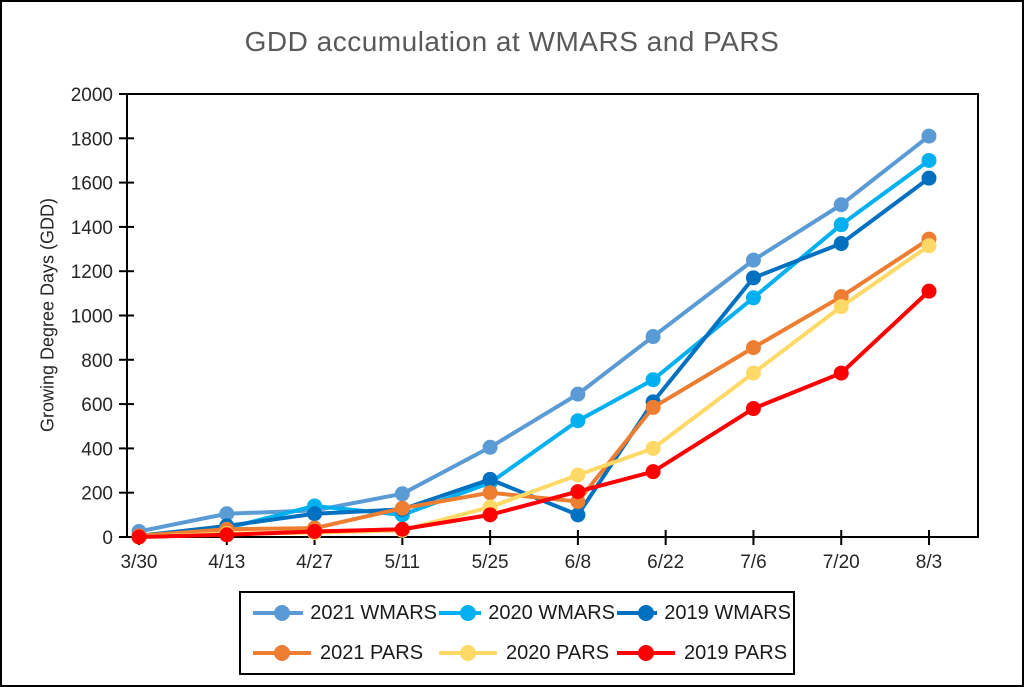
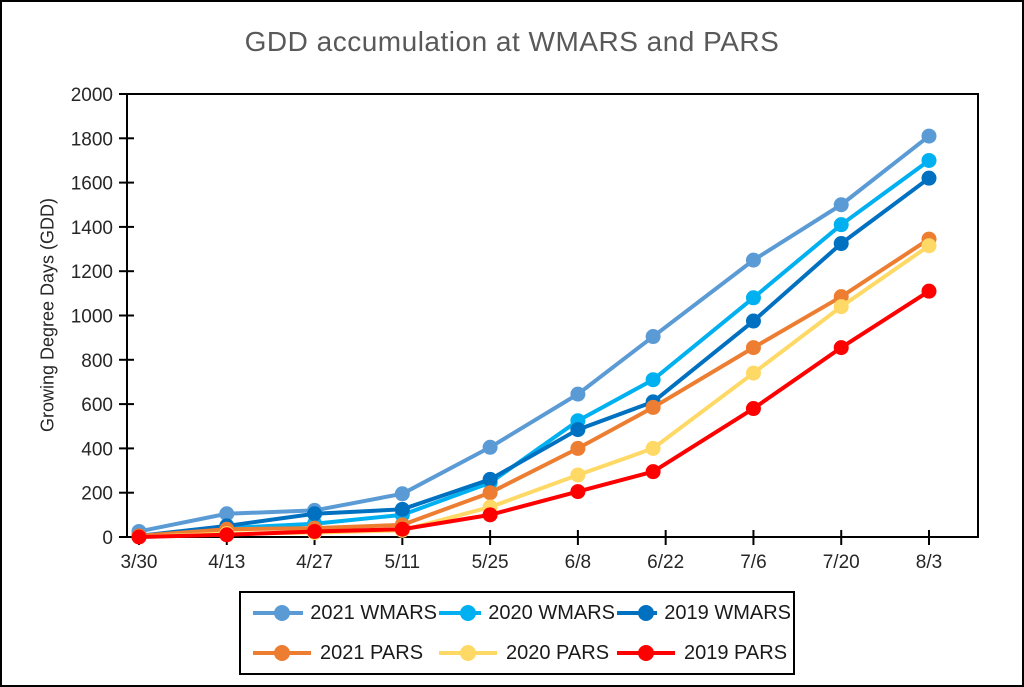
2020 WMARS/4/27: 140 -> 60
2021 PARS/5/11: 130 -> 60
2019 WMARS/6/8: 100 -> 480
2021 PARS/6/8: 160 -> 400
2019 WMARS/7/6: 1170 -> 980
2019 PARS/7/20: 740 -> 860
